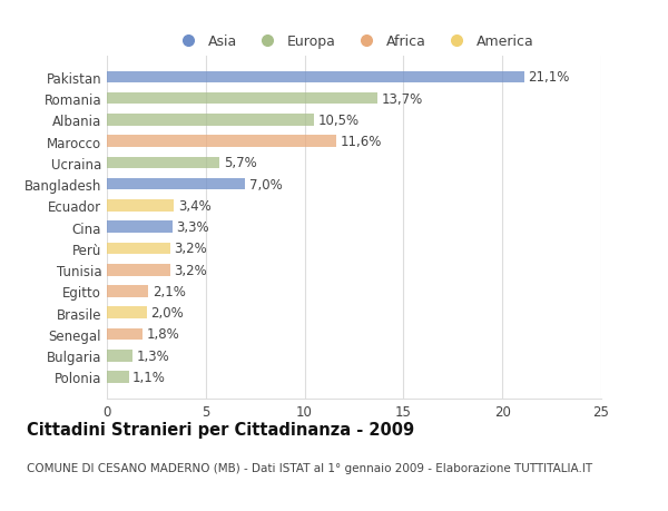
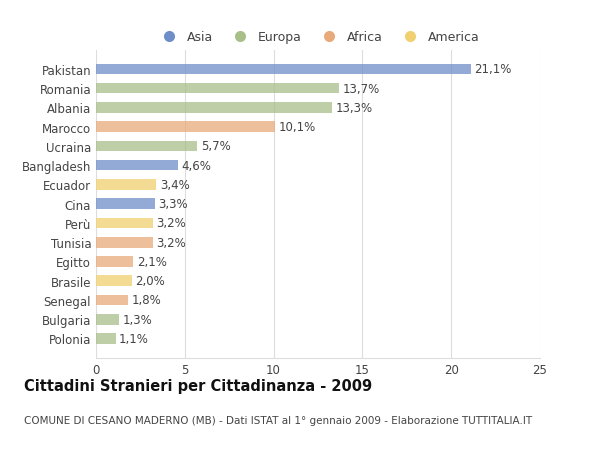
Albania: 10,5% -> 13,3%
Marocco: 11,6% -> 10,1%
Bangladesh: 7,0% -> 4,6%
